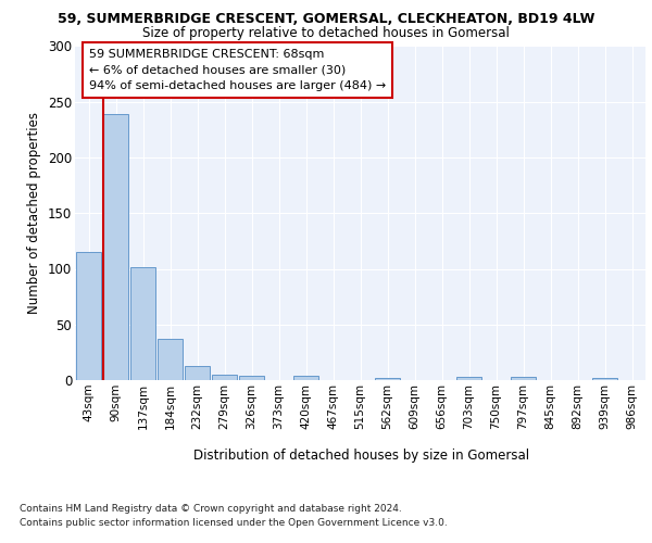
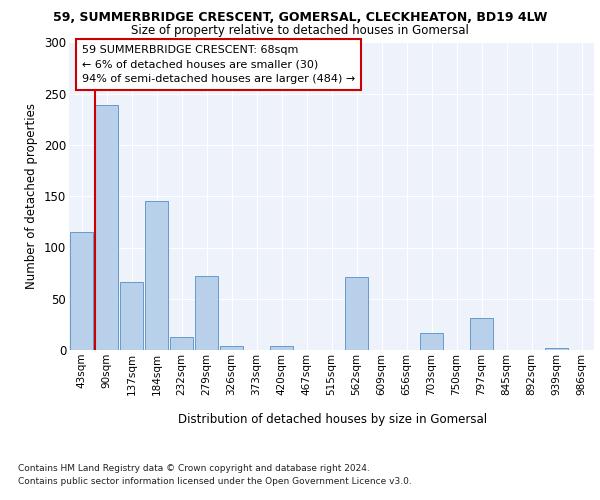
137sqm: 101 -> 66
184sqm: 37 -> 145
279sqm: 5 -> 72
562sqm: 2 -> 71
703sqm: 3 -> 17
797sqm: 3 -> 31
